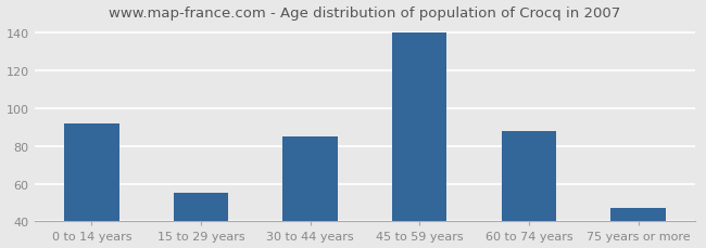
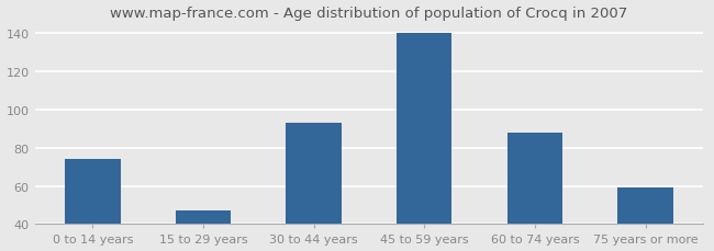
0 to 14 years: 92 -> 74
15 to 29 years: 55 -> 47
30 to 44 years: 85 -> 93
75 years or more: 47 -> 59
